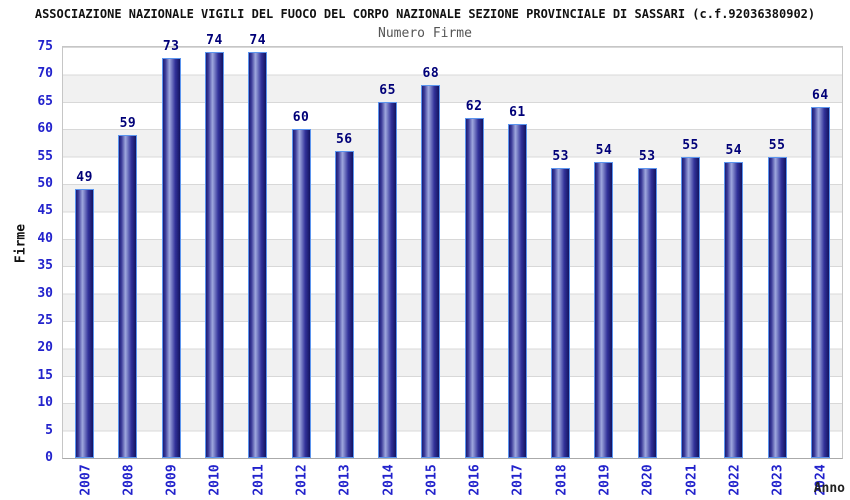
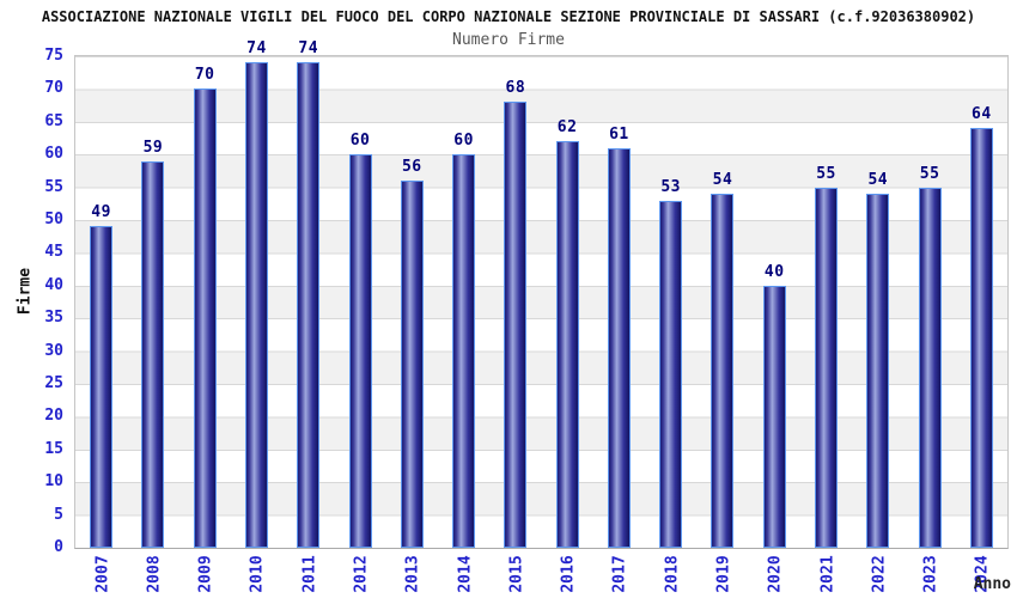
2009: 73 -> 70
2014: 65 -> 60
2020: 53 -> 40
